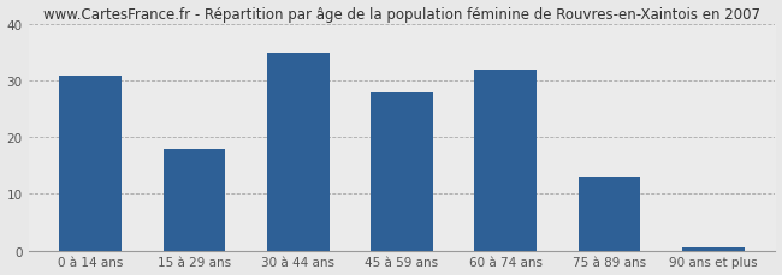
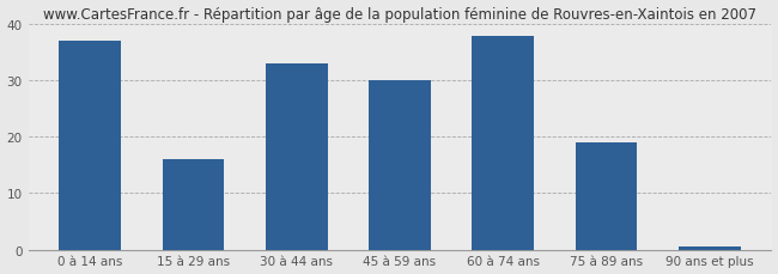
0 à 14 ans: 31.0 -> 37.0
15 à 29 ans: 18.0 -> 16.0
30 à 44 ans: 35.0 -> 33.0
45 à 59 ans: 28.0 -> 30.0
60 à 74 ans: 32.0 -> 38.0
75 à 89 ans: 13.0 -> 19.0
